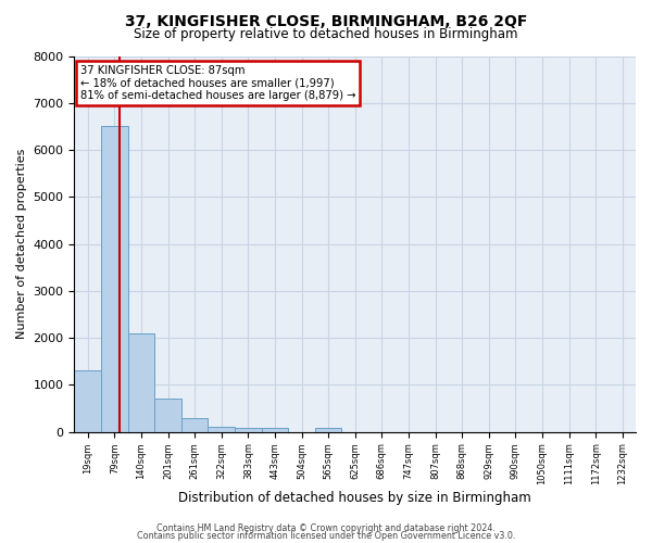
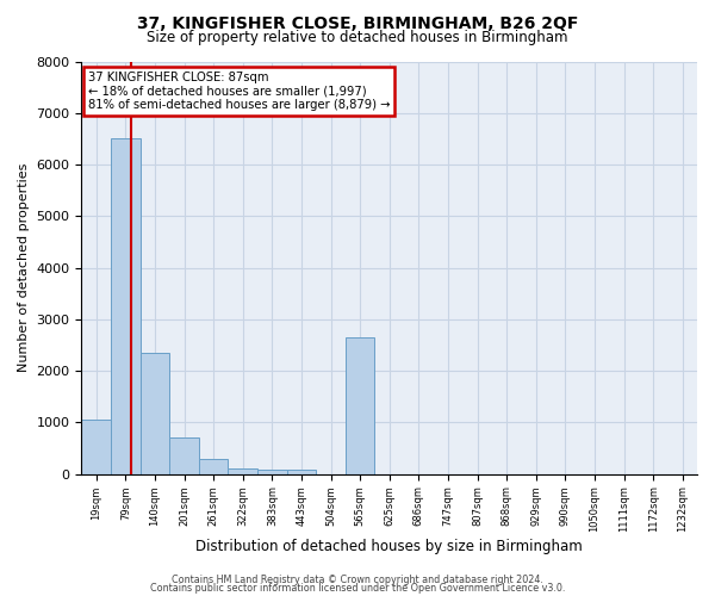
19sqm: 1300 -> 1050
140sqm: 2100 -> 2350
565sqm: 80 -> 2650
